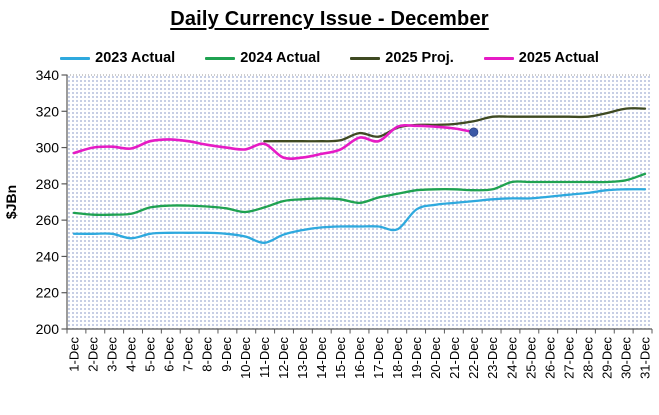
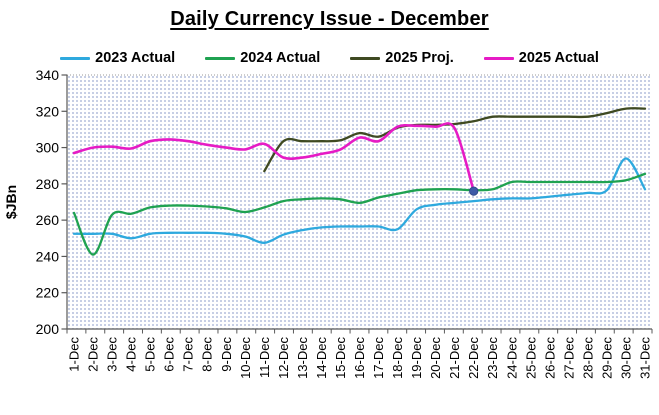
2024 Actual/2-Dec: 263 -> 241
2025 Proj./11-Dec: 304 -> 287
2025 Actual/22-Dec: 308 -> 276
2023 Actual/30-Dec: 277 -> 294
